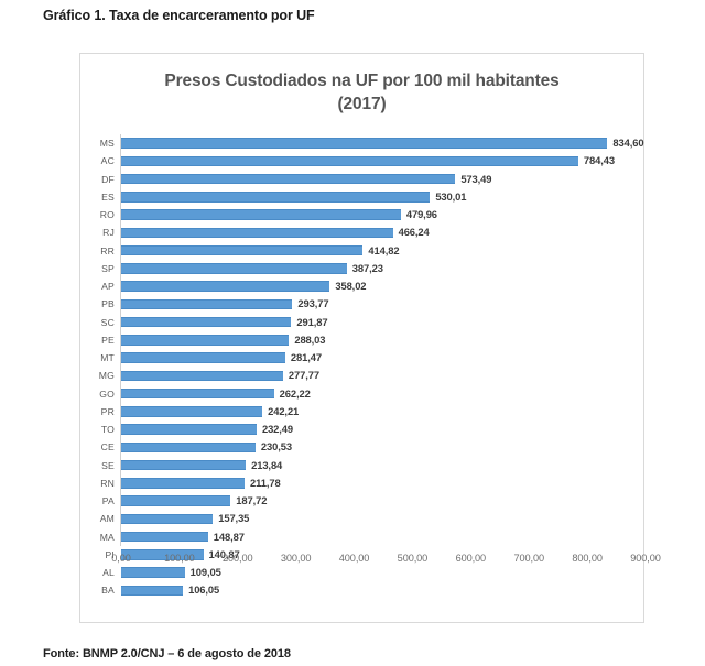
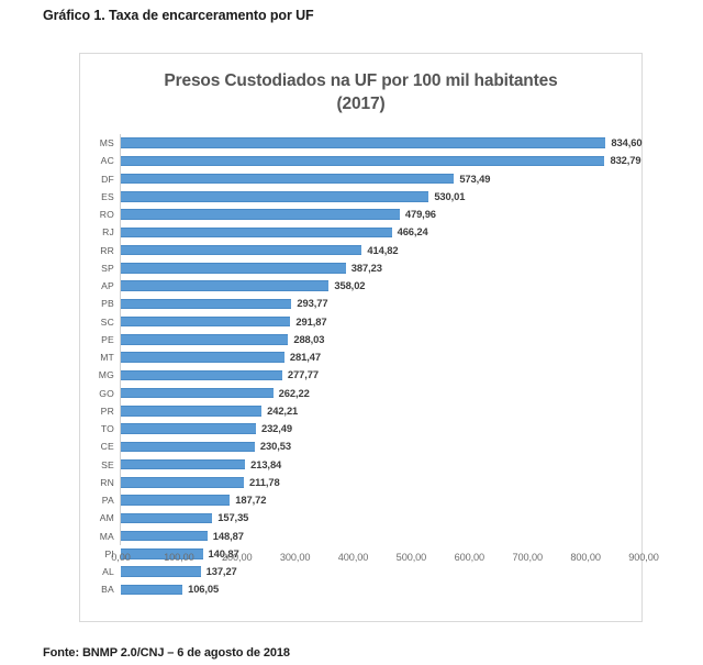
AC: 784,43 -> 832,79
AL: 109,05 -> 137,27
